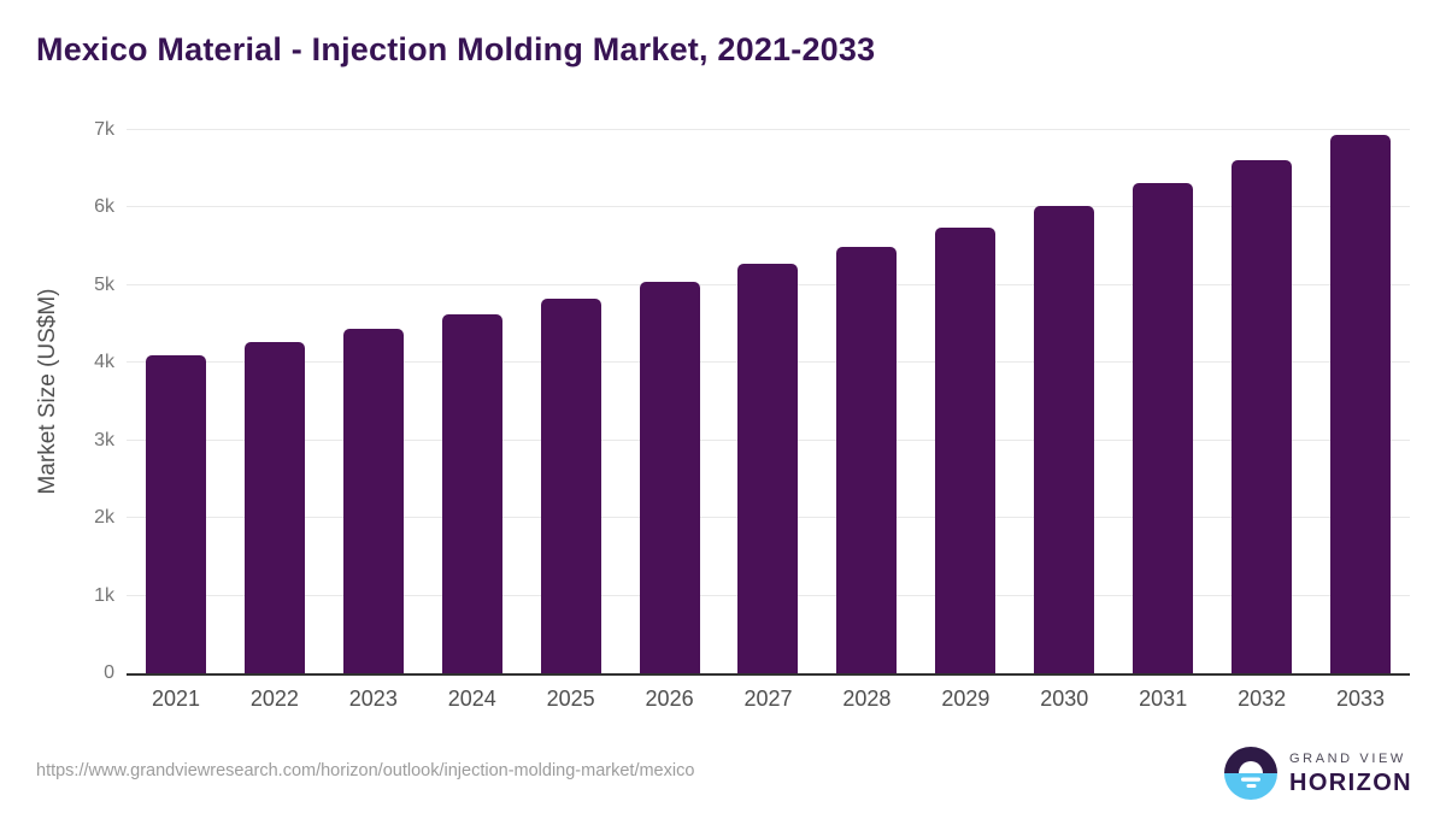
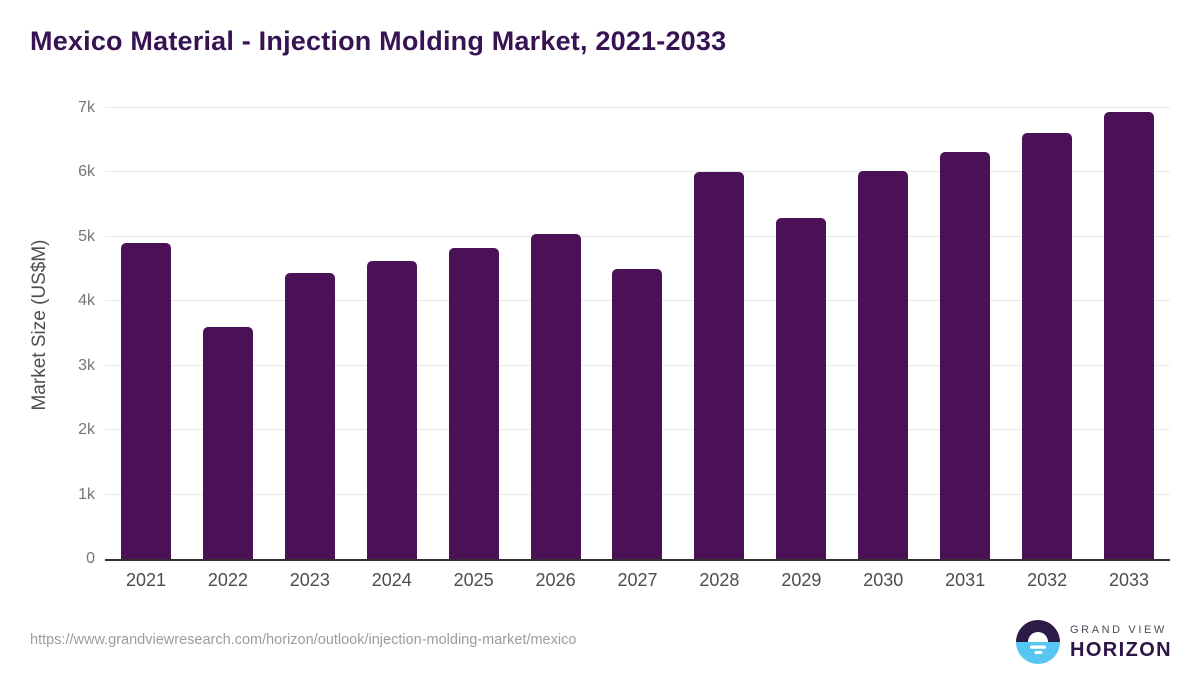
2021: 4.1k -> 4.9k
2022: 4.3k -> 3.6k
2027: 5.3k -> 4.5k
2028: 5.5k -> 6.0k
2029: 5.8k -> 5.3k
